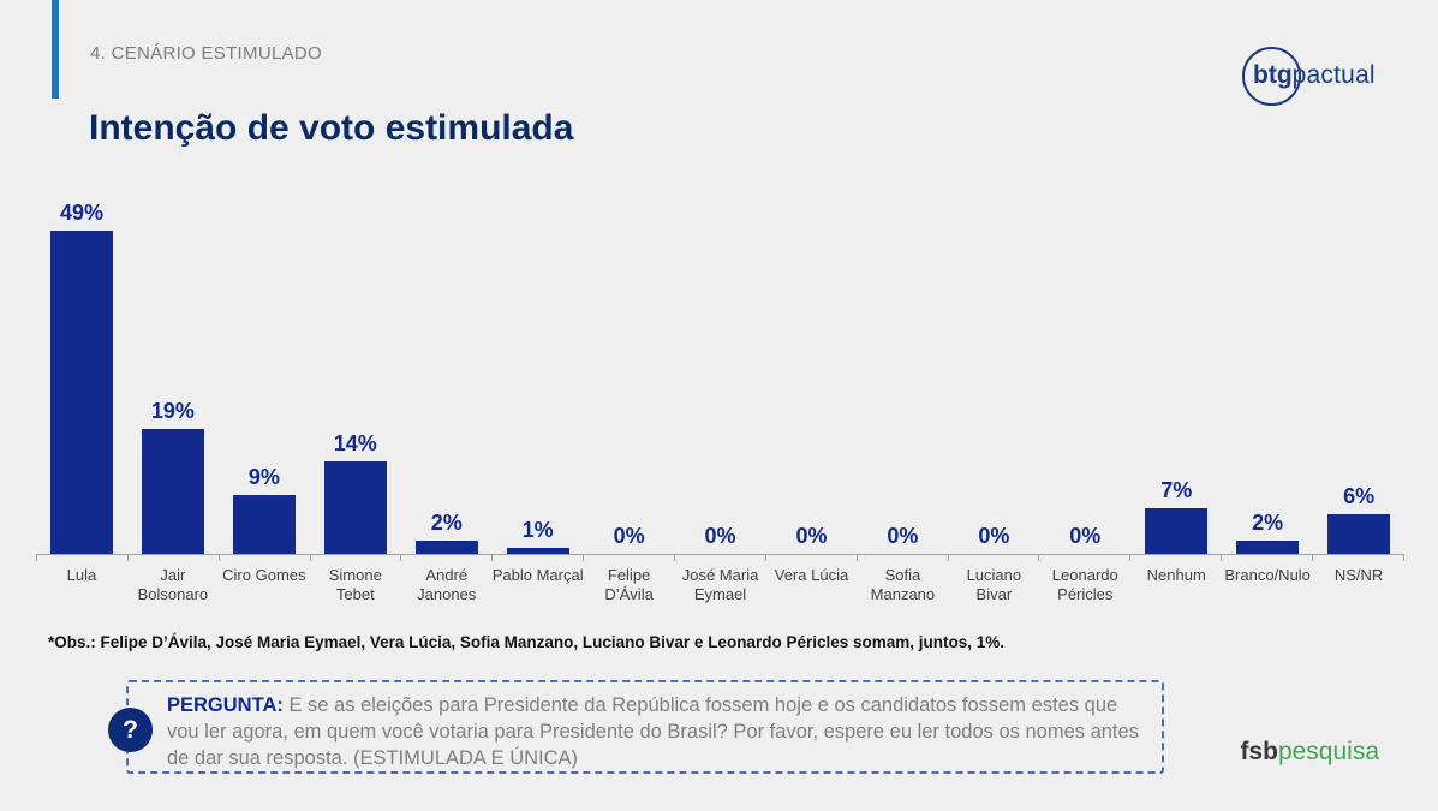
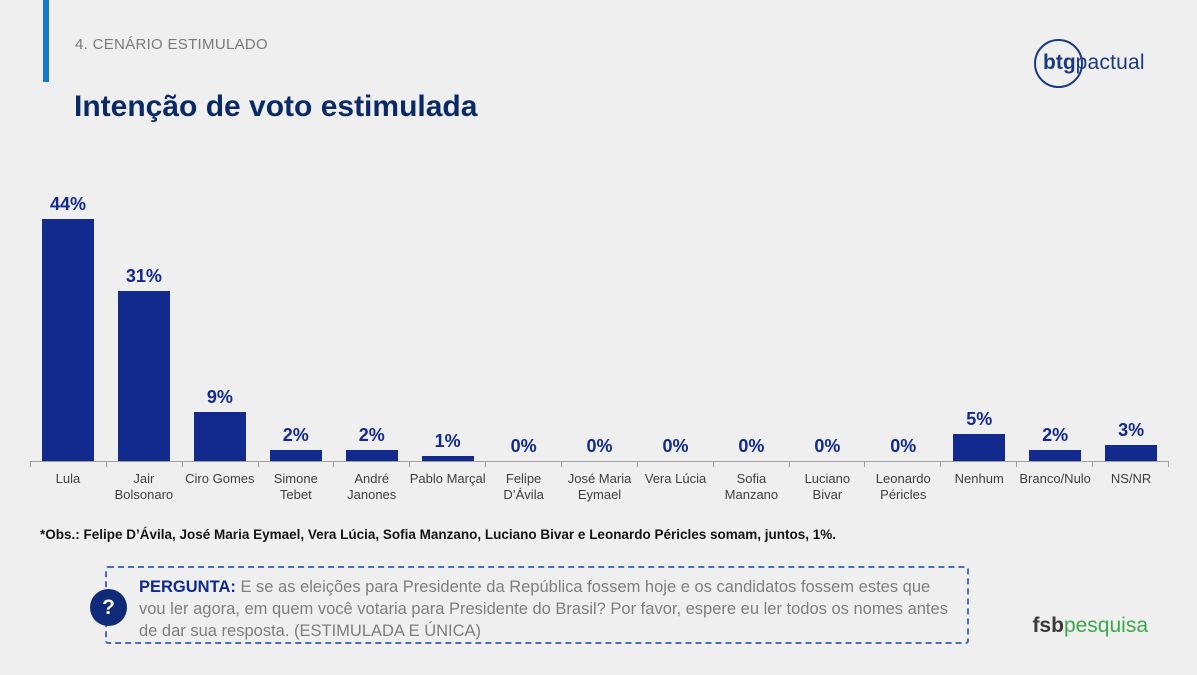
Lula: 49% -> 44%
Jair Bolsonaro: 19% -> 31%
Simone Tebet: 14% -> 2%
Nenhum: 7% -> 5%
NS/NR: 6% -> 3%
